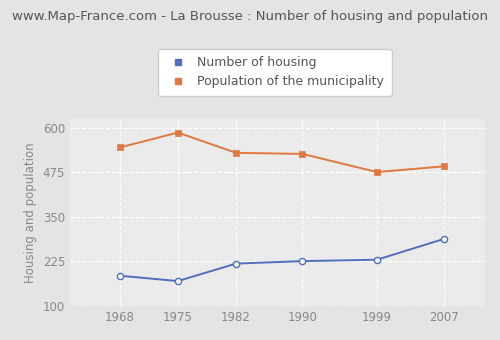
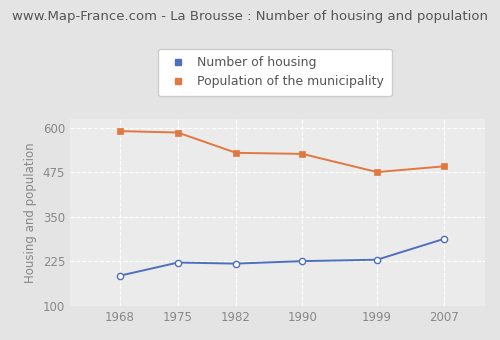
Population of the municipality/1968: 545 -> 591
Number of housing/1975: 170 -> 222
